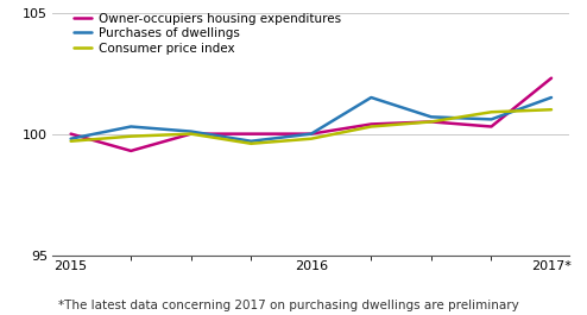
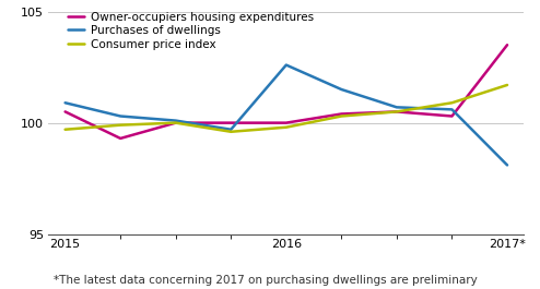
Owner-occupiers housing expenditures/2015: 100.0 -> 100.5
Purchases of dwellings/2015: 99.8 -> 100.9
Purchases of dwellings/2016: 100.0 -> 102.6
Owner-occupiers housing expenditures/2017*: 102.3 -> 103.5
Purchases of dwellings/2017*: 101.5 -> 98.1
Consumer price index/2017*: 101.0 -> 101.7
